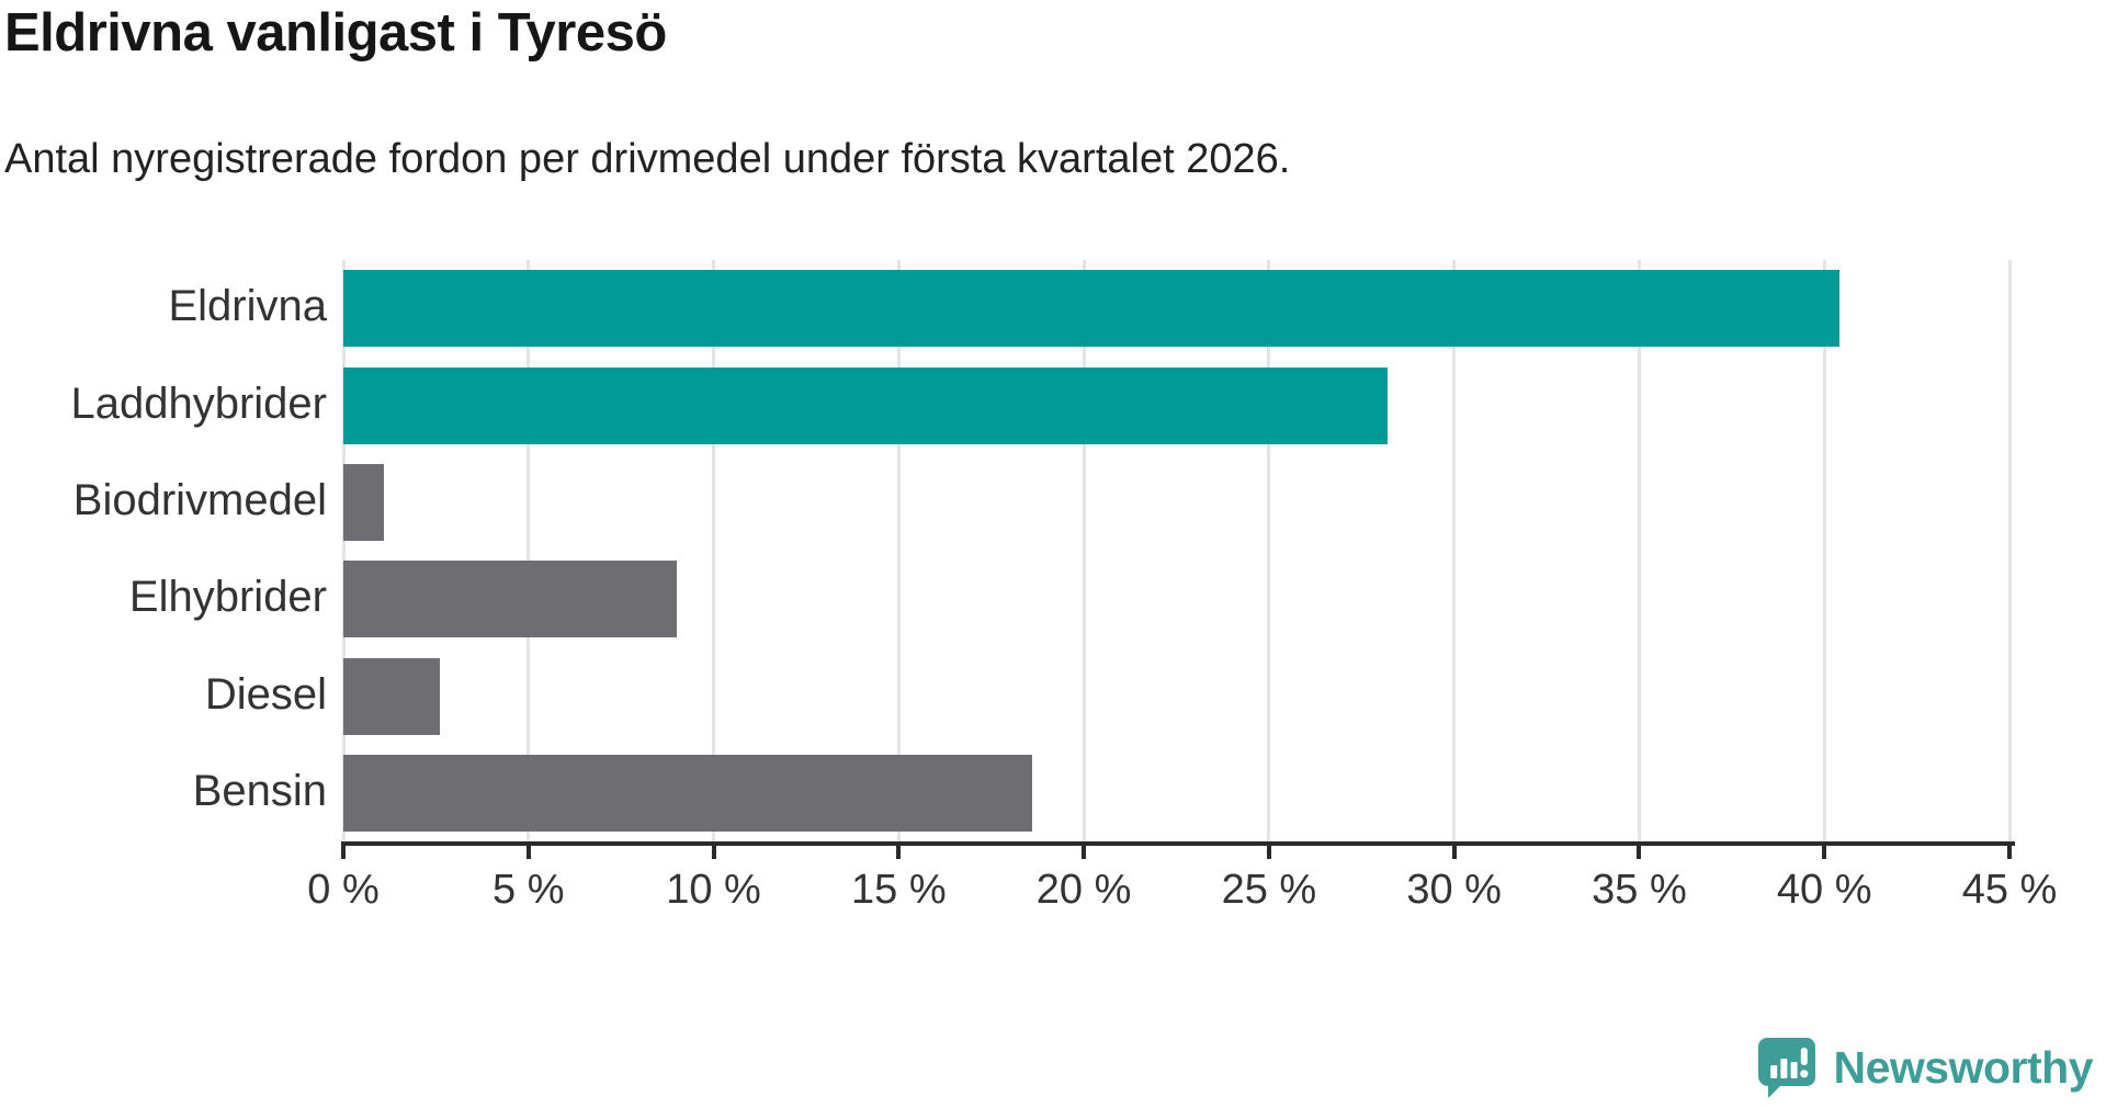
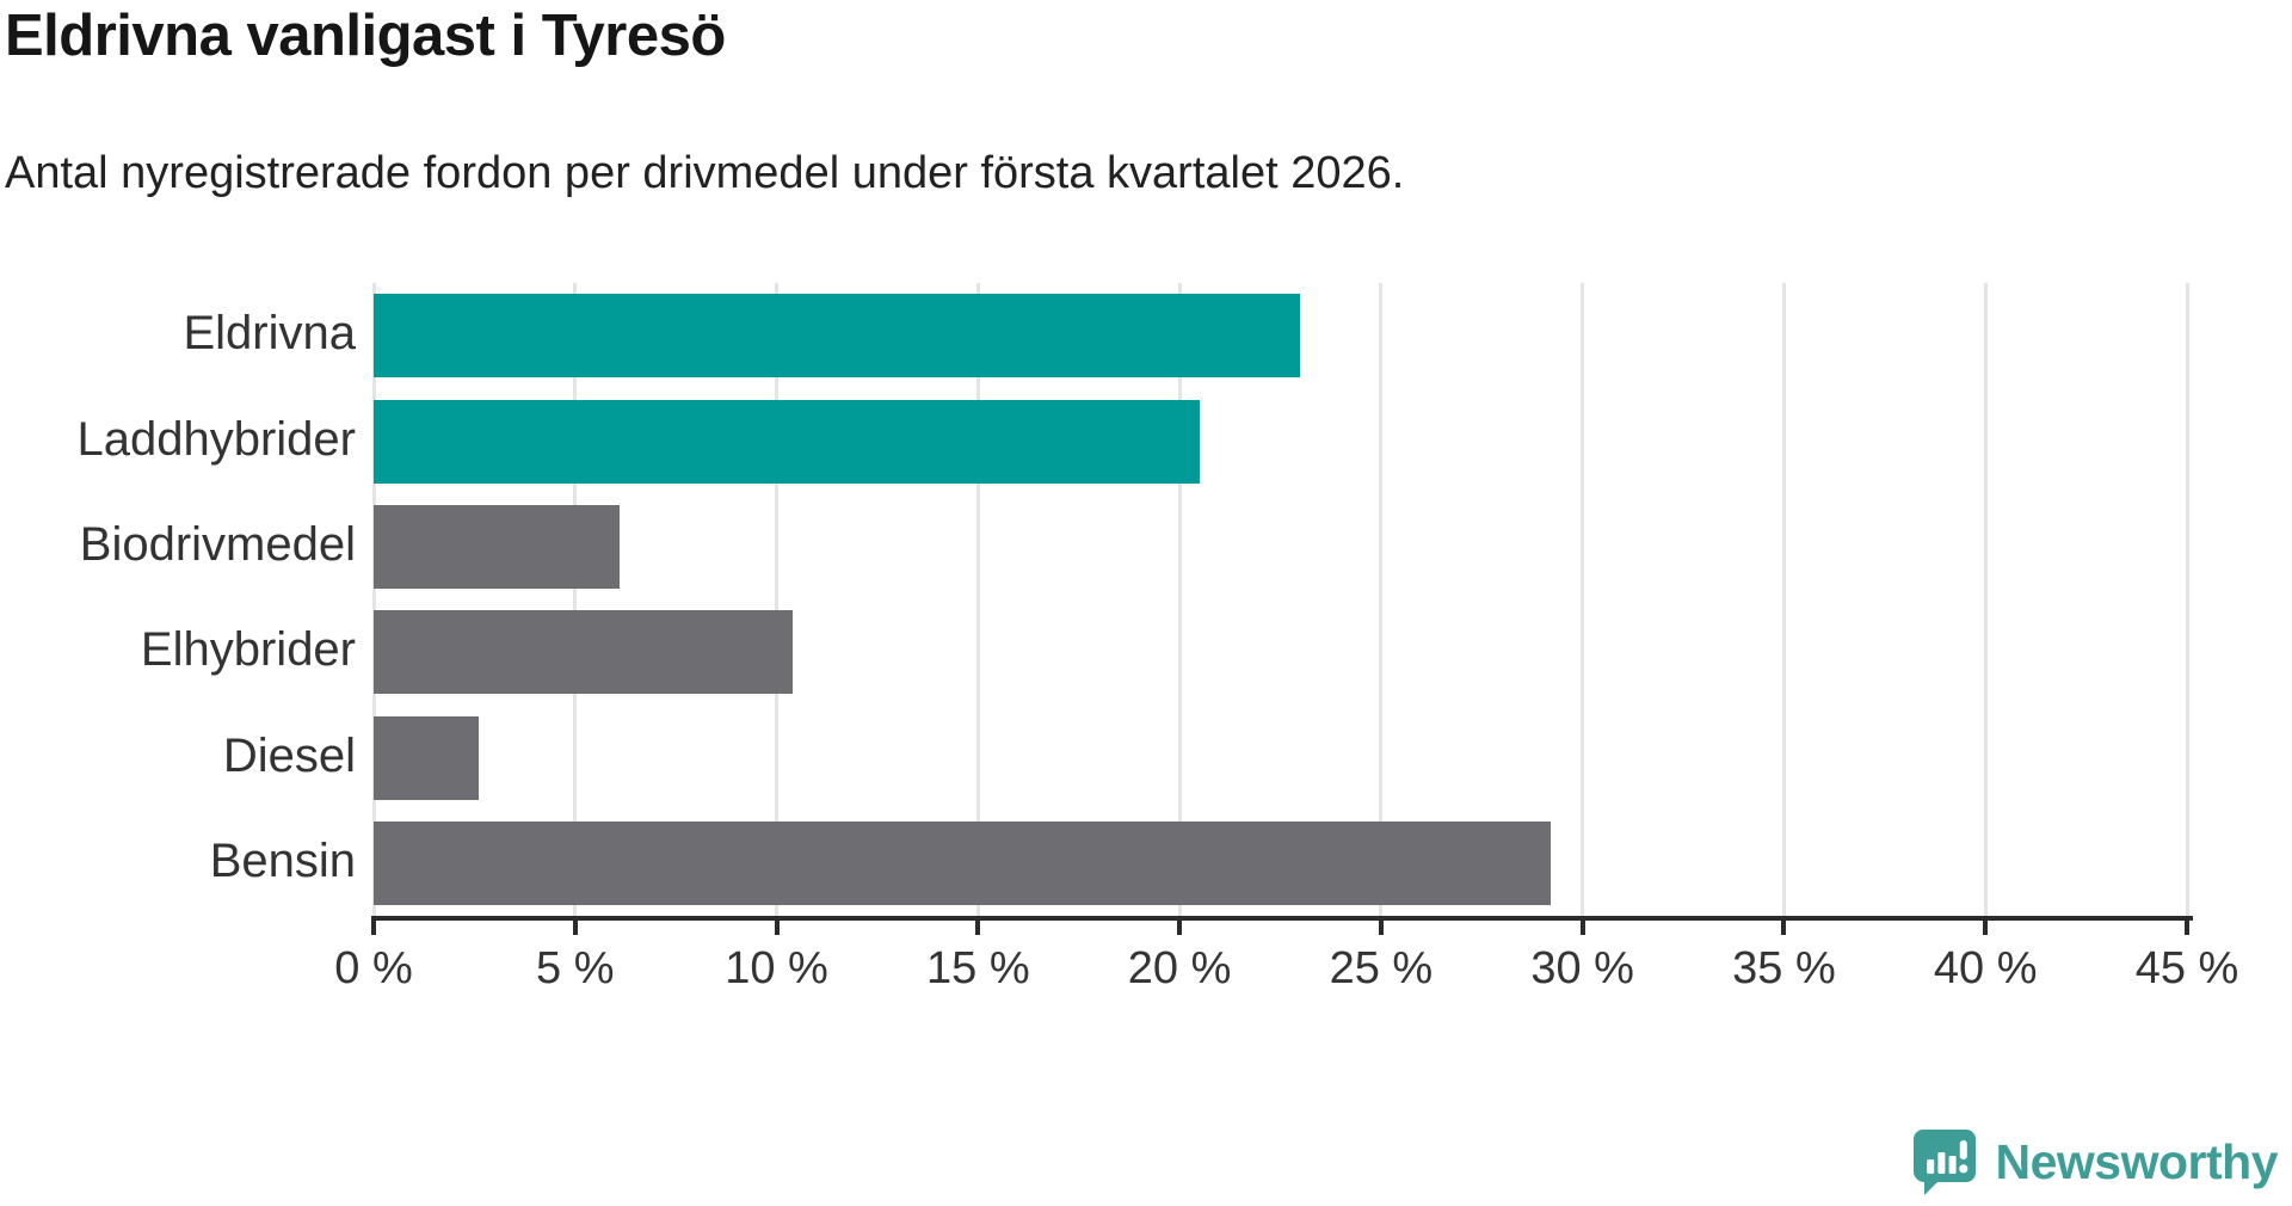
Eldrivna: 40.4% -> 23.0%
Laddhybrider: 28.2% -> 20.5%
Biodrivmedel: 1.1% -> 6.1%
Elhybrider: 9.0% -> 10.4%
Bensin: 18.6% -> 29.2%
